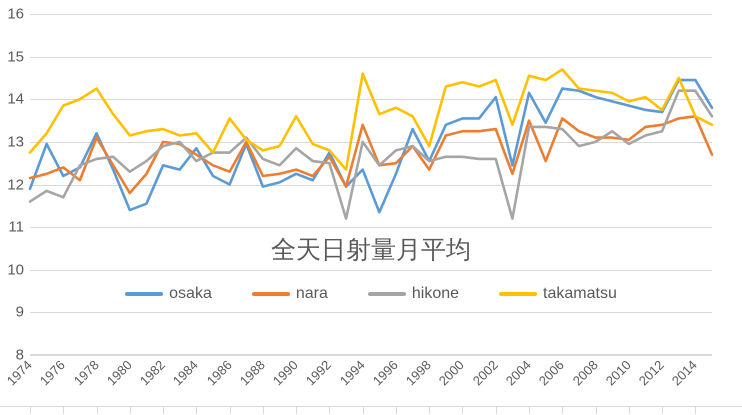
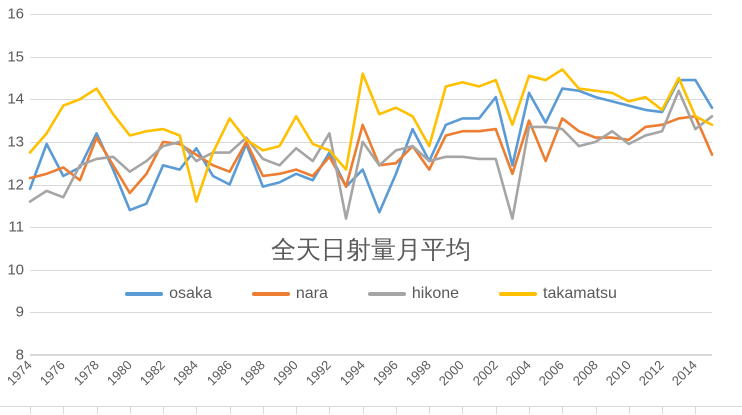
takamatsu/1984: 13.2 -> 11.6
hikone/1992: 12.5 -> 13.2
hikone/2014: 14.2 -> 13.3
